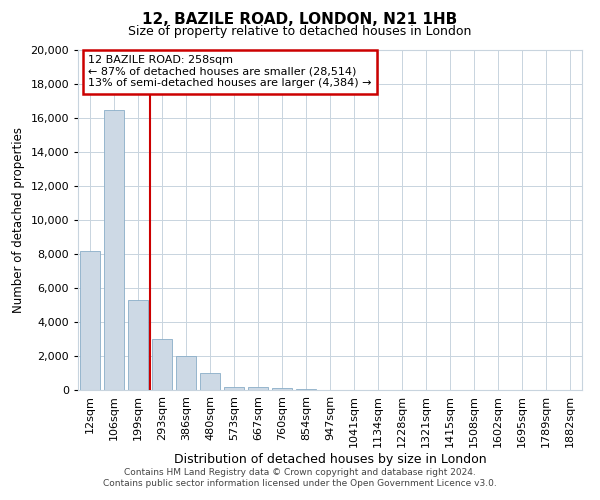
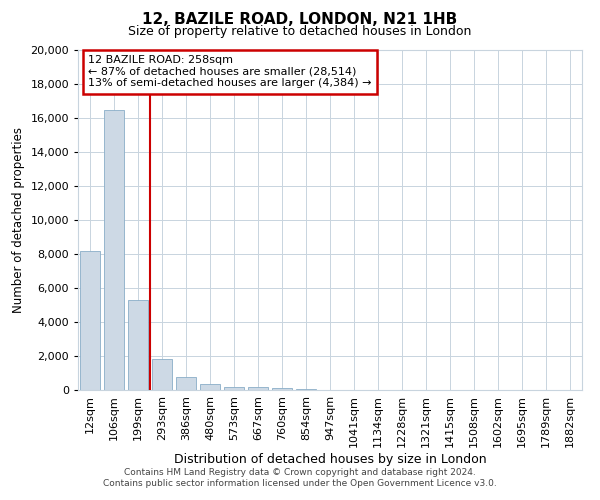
293sqm: 3,000 -> 1,800
386sqm: 2,000 -> 800
480sqm: 1,000 -> 400
